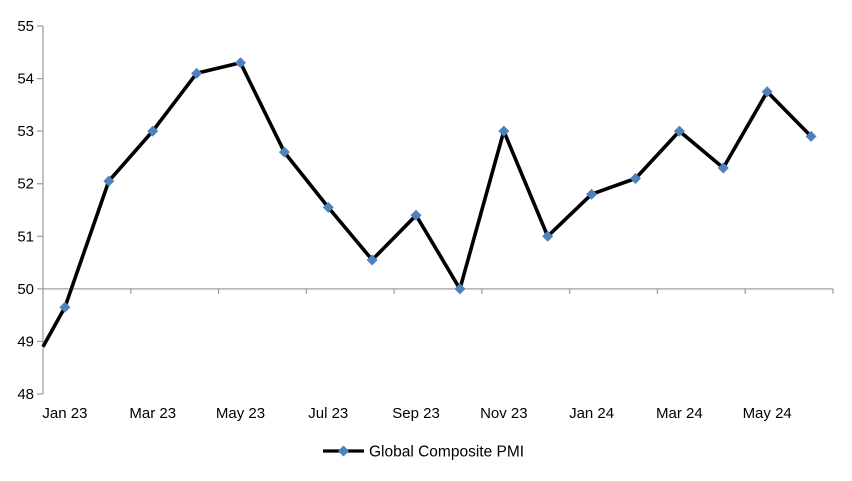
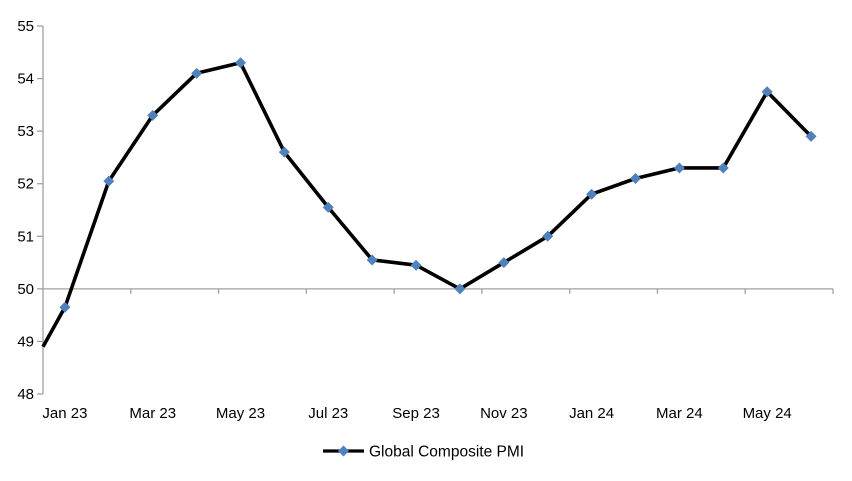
Mar 23: 53.0 -> 53.3
Sep 23: 51.4 -> 50.5
Nov 23: 53.0 -> 50.5
Mar 24: 53.0 -> 52.3
